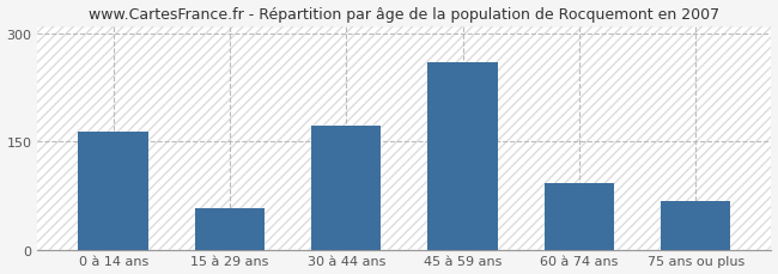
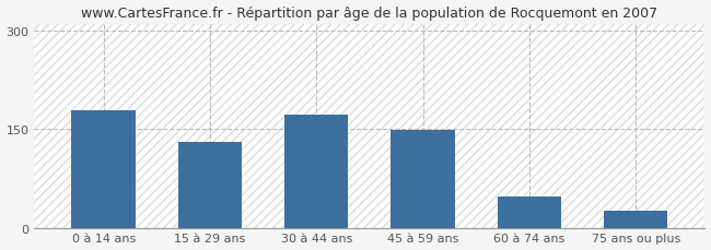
0 à 14 ans: 164 -> 178
15 à 29 ans: 58 -> 131
45 à 59 ans: 260 -> 148
60 à 74 ans: 92 -> 48
75 ans ou plus: 68 -> 25
